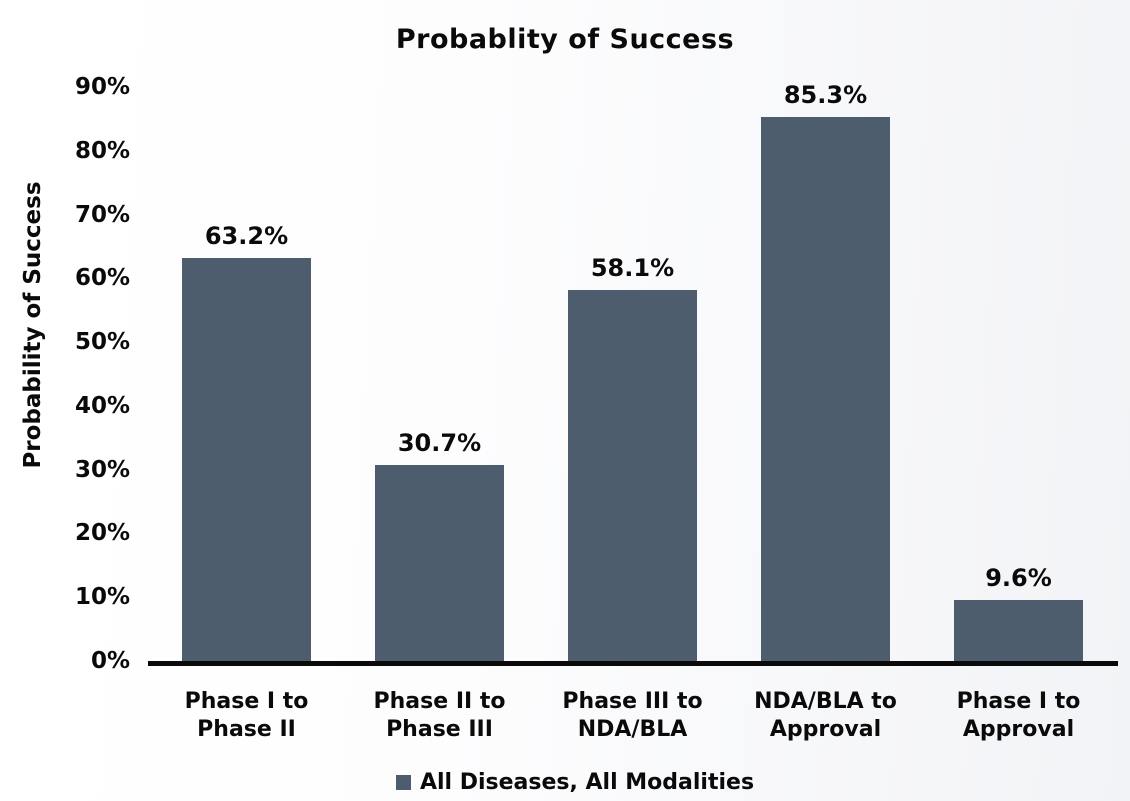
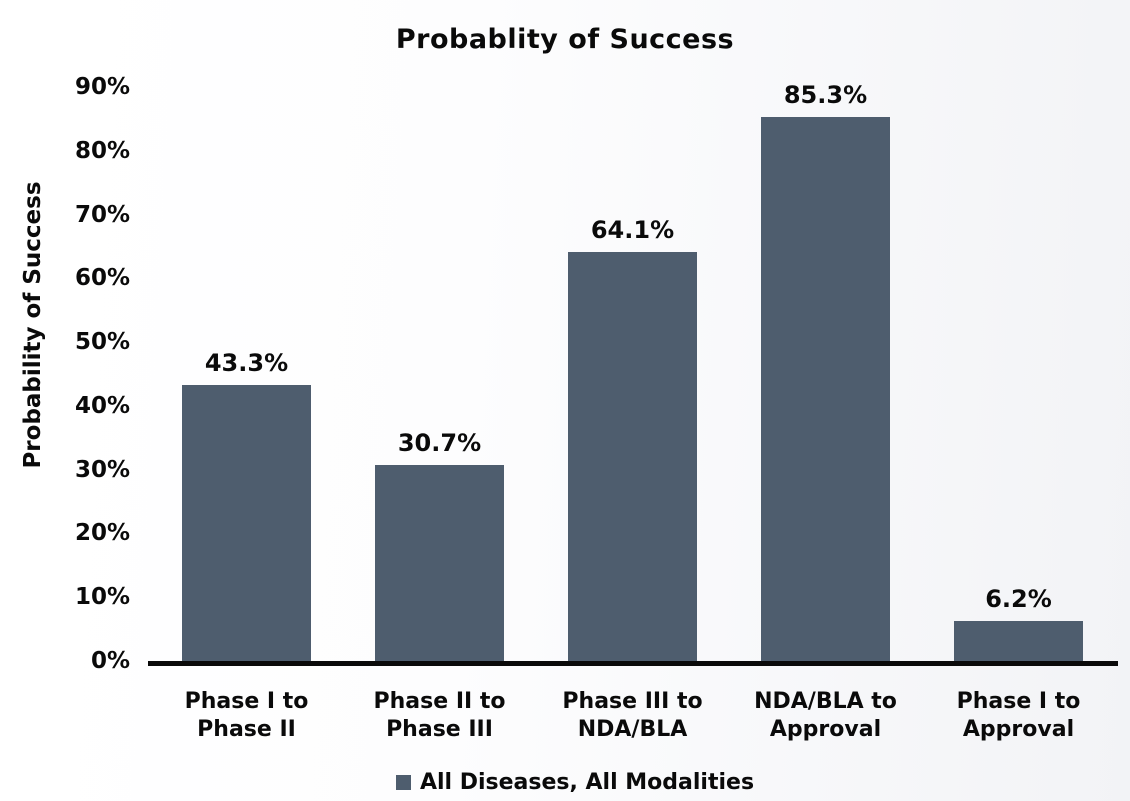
Phase I to Phase II: 63.2% -> 43.3%
Phase III to NDA/BLA: 58.1% -> 64.1%
Phase I to Approval: 9.6% -> 6.2%
